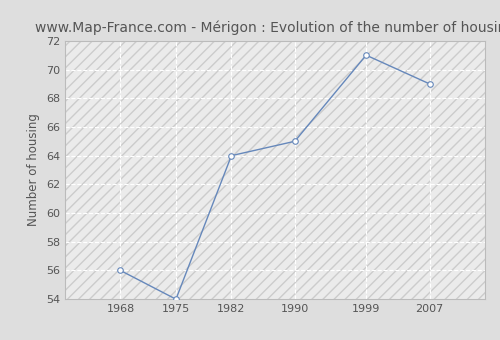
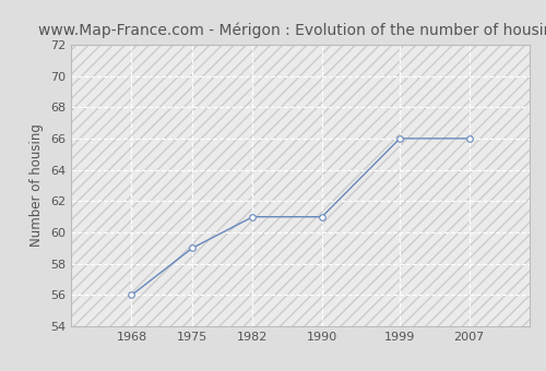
1975: 54 -> 59
1982: 64 -> 61
1990: 65 -> 61
1999: 71 -> 66
2007: 69 -> 66
